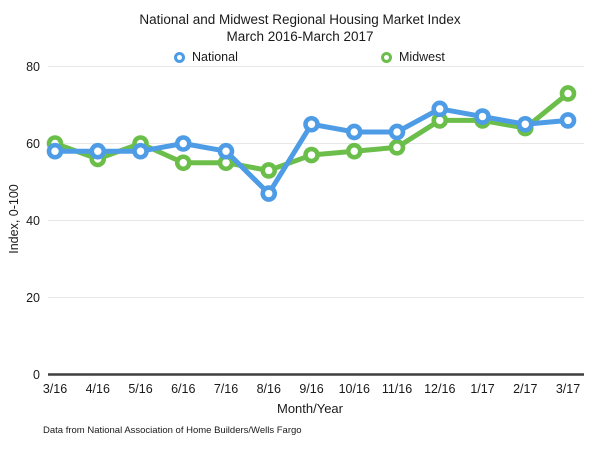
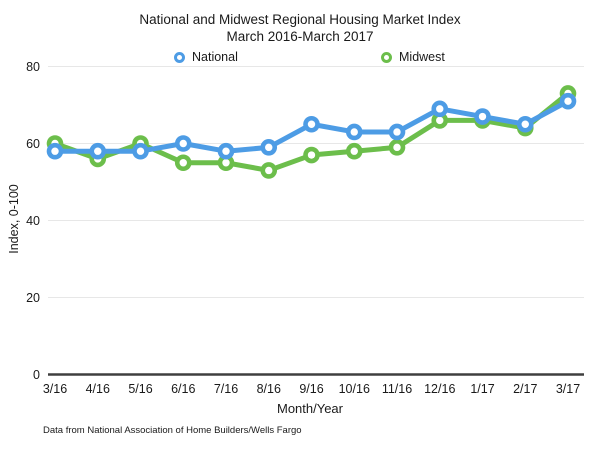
National/8/16: 47 -> 59
National/3/17: 66 -> 71
